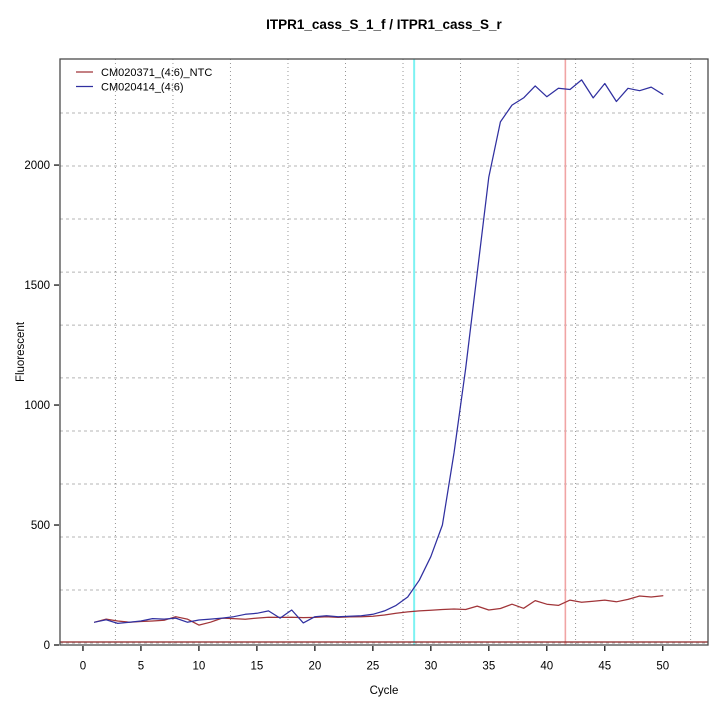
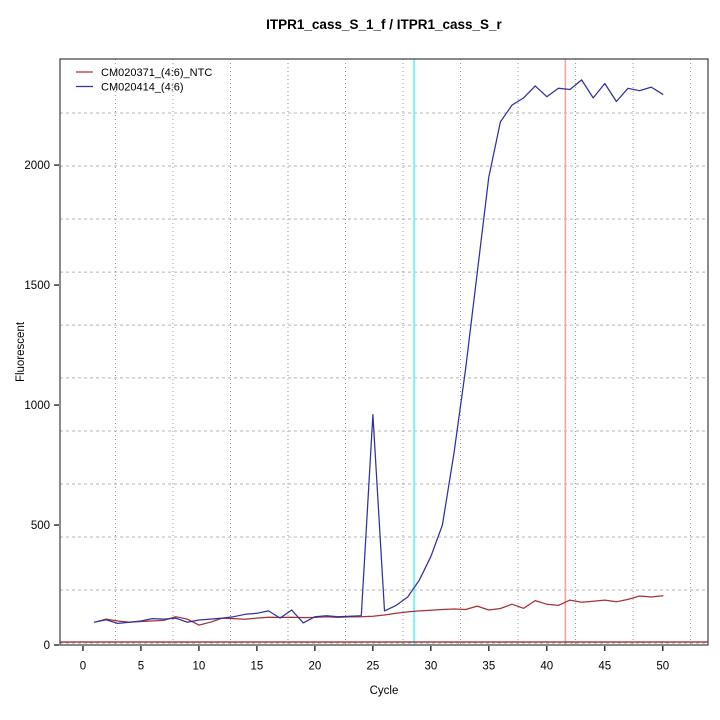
CM020414_(4:6)/25: 130 -> 960
